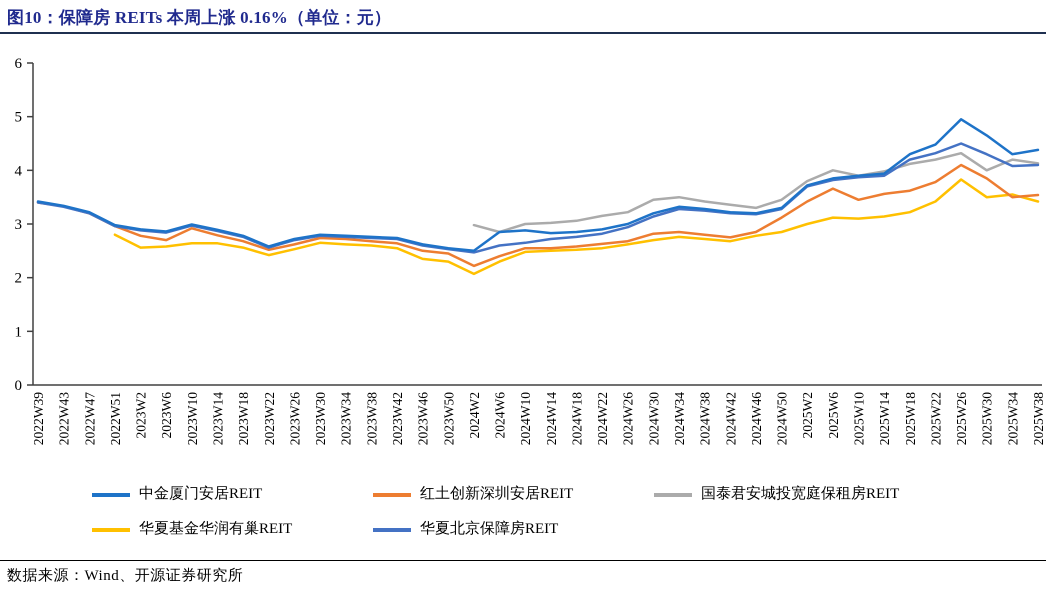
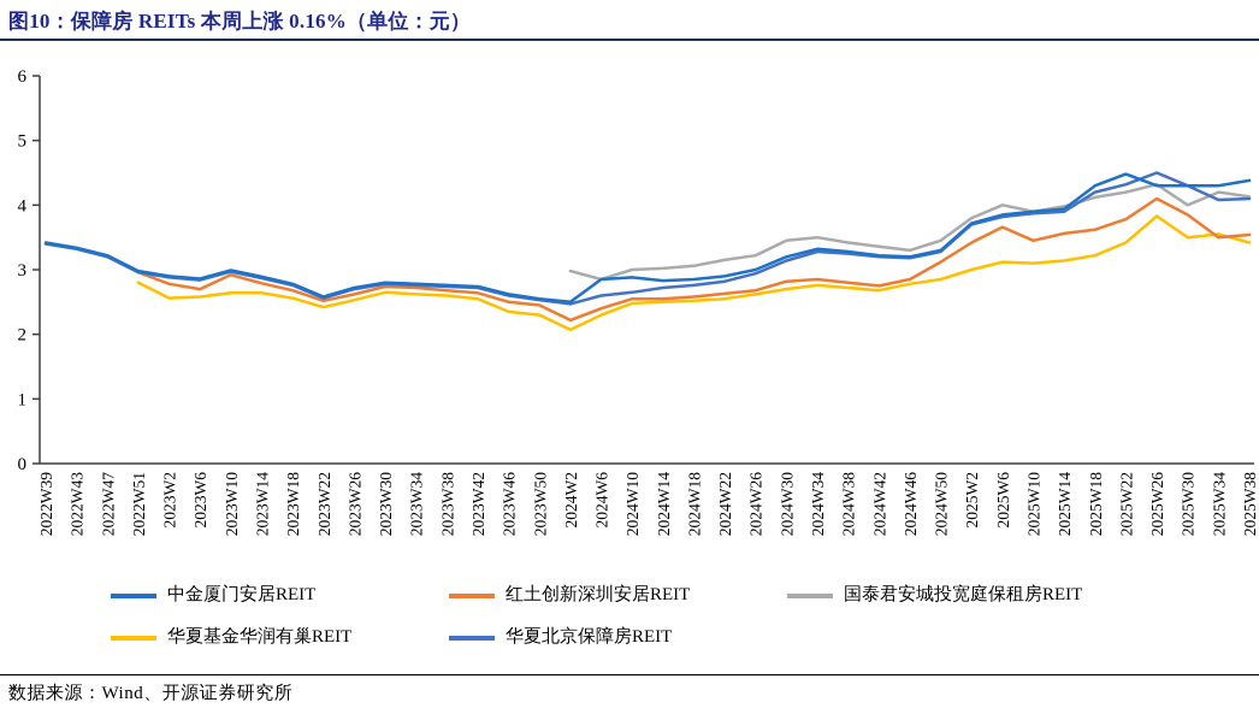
中金厦门安居REIT/2025W26: 5.0 -> 4.3
中金厦门安居REIT/2025W30: 4.7 -> 4.3
